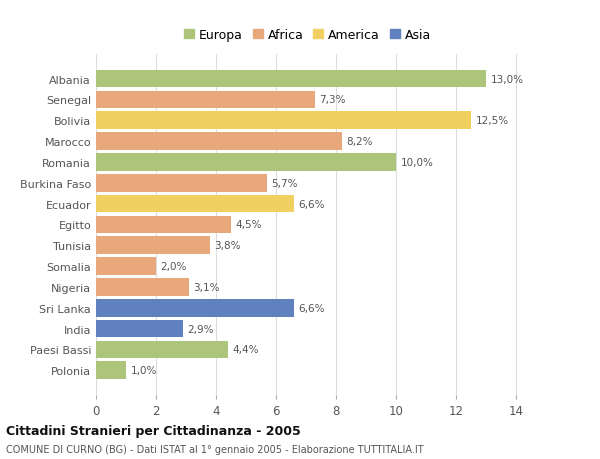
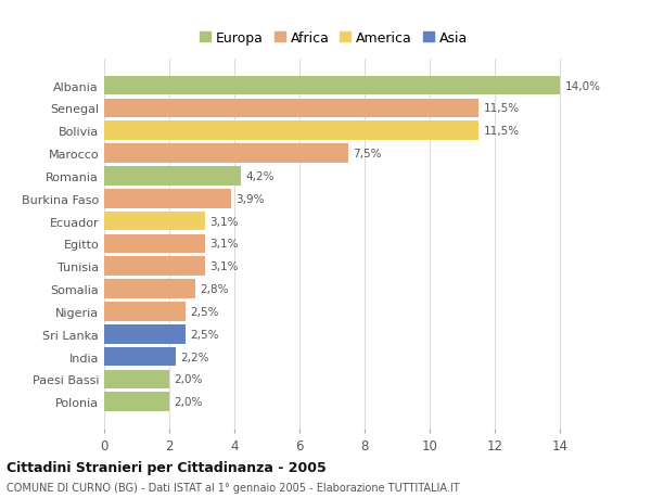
Albania: 13,0% -> 14,0%
Senegal: 7,3% -> 11,5%
Bolivia: 12,5% -> 11,5%
Marocco: 8,2% -> 7,5%
Romania: 10,0% -> 4,2%
Burkina Faso: 5,7% -> 3,9%
Ecuador: 6,6% -> 3,1%
Egitto: 4,5% -> 3,1%
Tunisia: 3,8% -> 3,1%
Somalia: 2,0% -> 2,8%
Nigeria: 3,1% -> 2,5%
Sri Lanka: 6,6% -> 2,5%
India: 2,9% -> 2,2%
Paesi Bassi: 4,4% -> 2,0%
Polonia: 1,0% -> 2,0%
